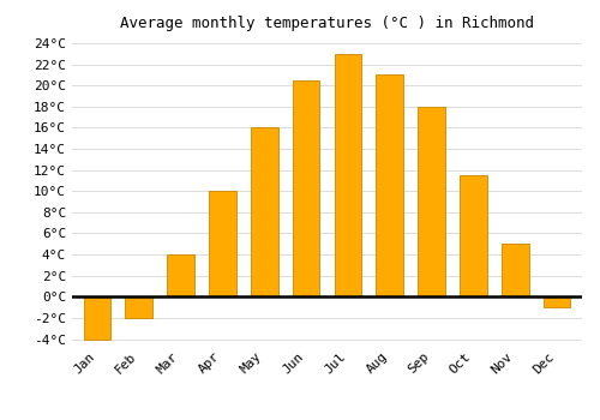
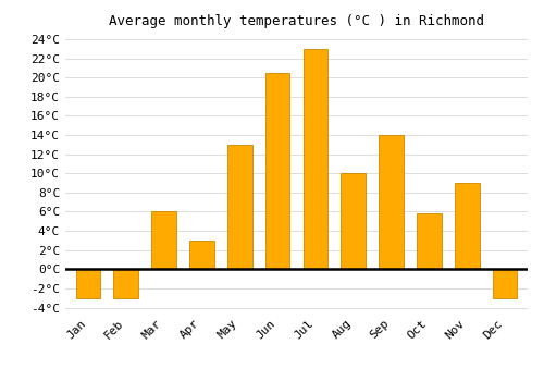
Jan: -4.0°C -> -3.0°C
Feb: -2.0°C -> -3.0°C
Mar: 4.0°C -> 6.0°C
Apr: 10.0°C -> 3.0°C
May: 16.0°C -> 13.0°C
Aug: 21.0°C -> 10.0°C
Sep: 18.0°C -> 14.0°C
Oct: 11.5°C -> 5.8°C
Nov: 5.0°C -> 9.0°C
Dec: -1.0°C -> -3.0°C
